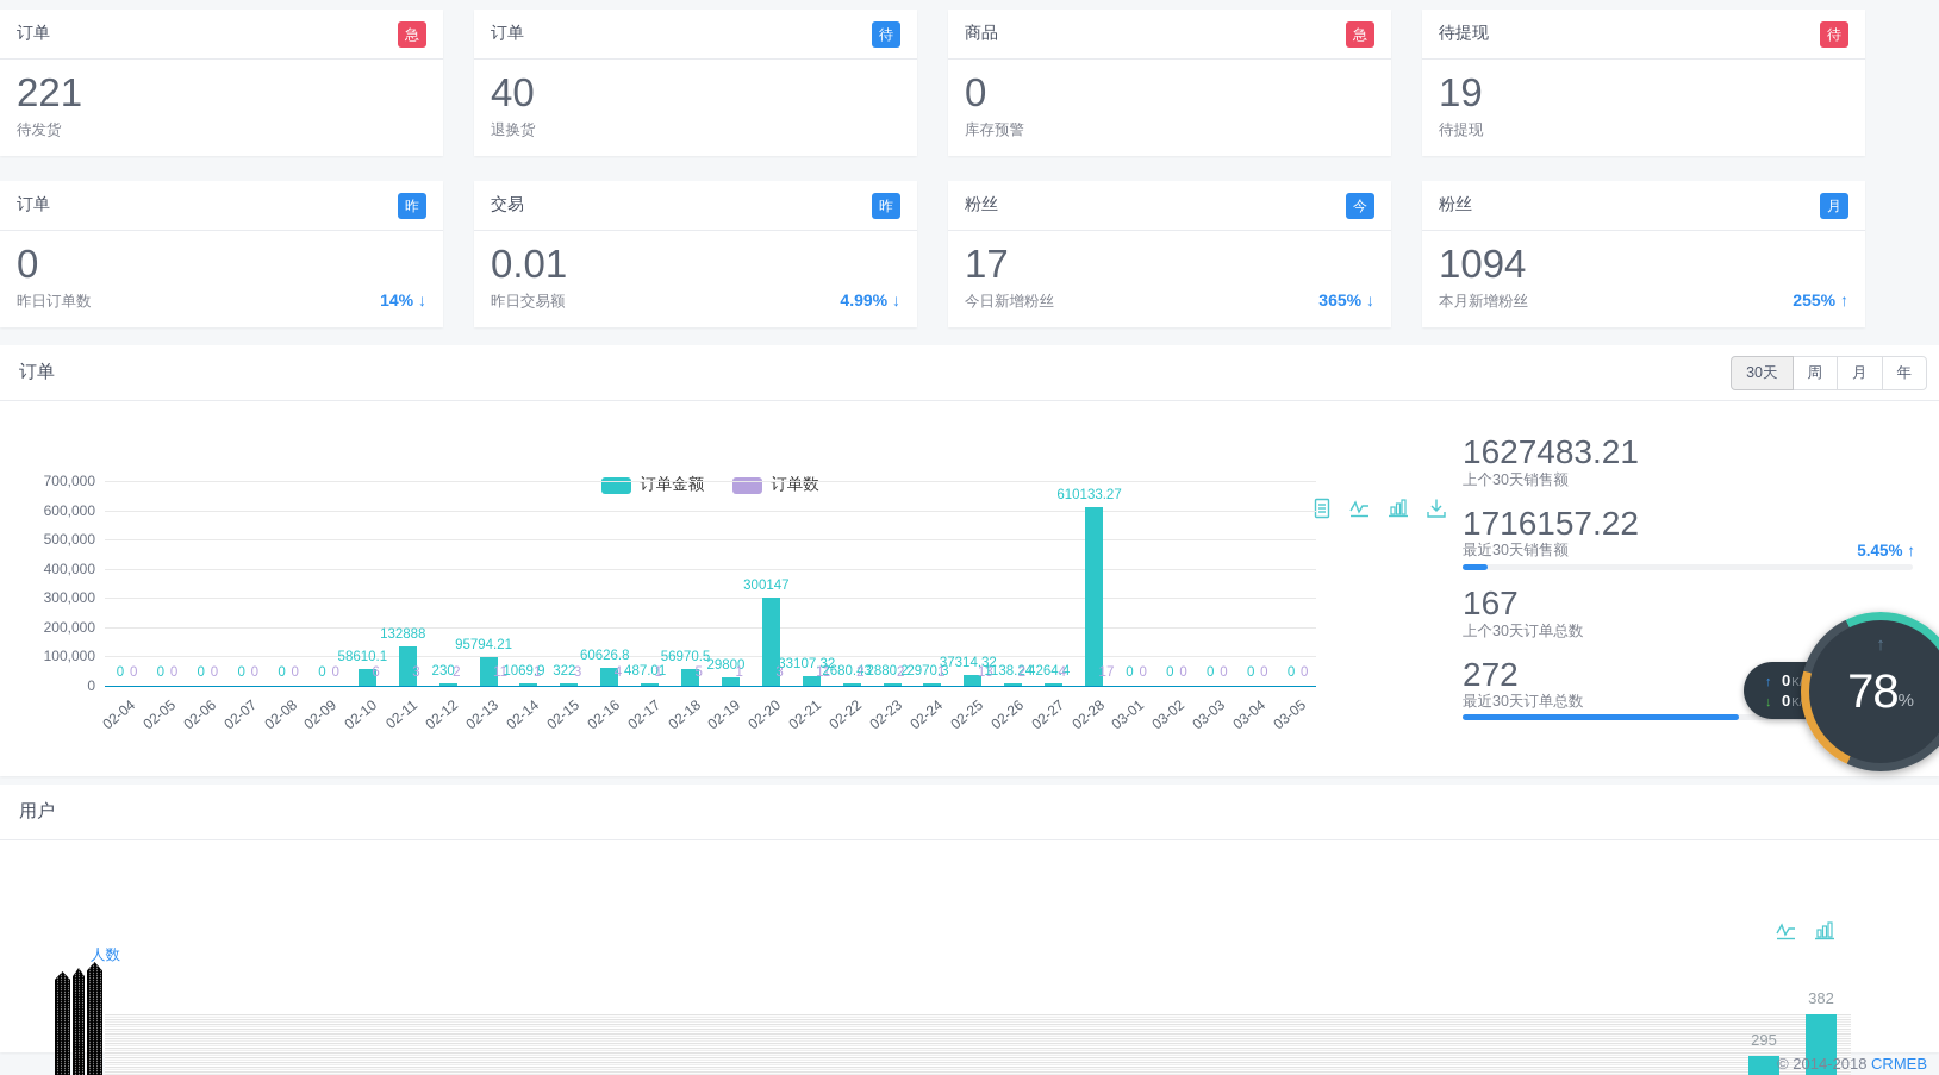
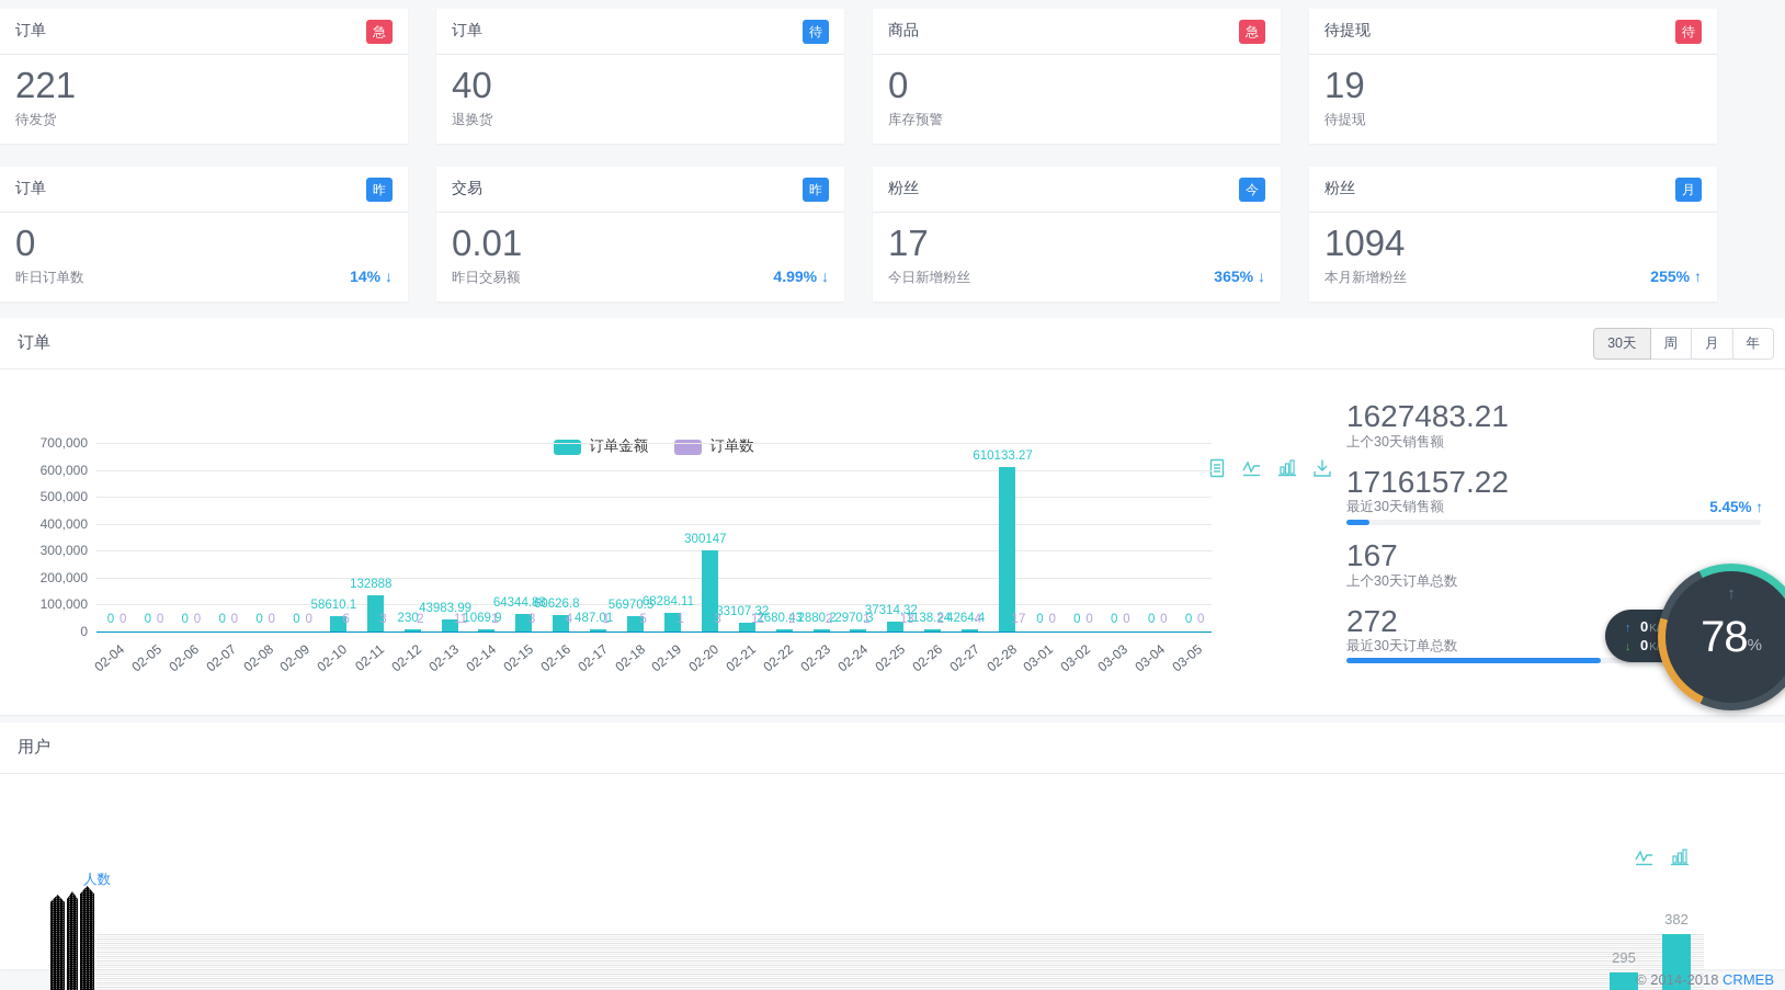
订单/订单金额/02-13: 95794.21 -> 43983.99
订单/订单金额/02-15: 322 -> 64344.88
订单/订单金额/02-19: 29800 -> 68284.11
